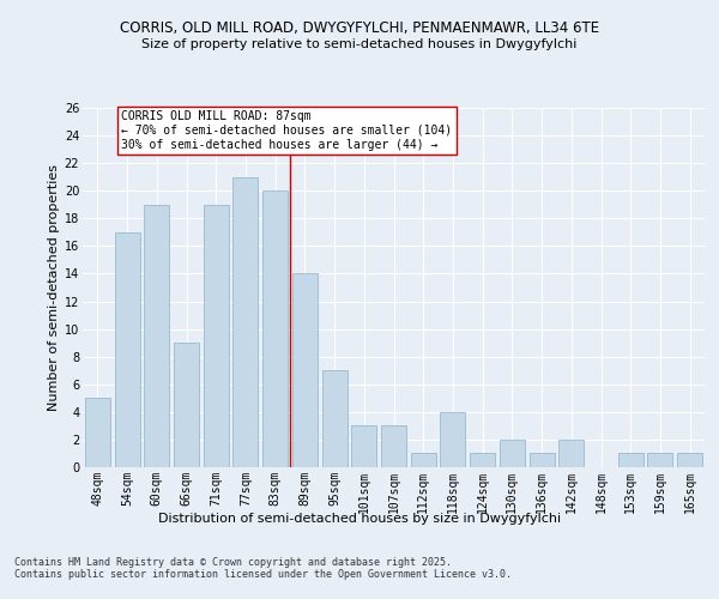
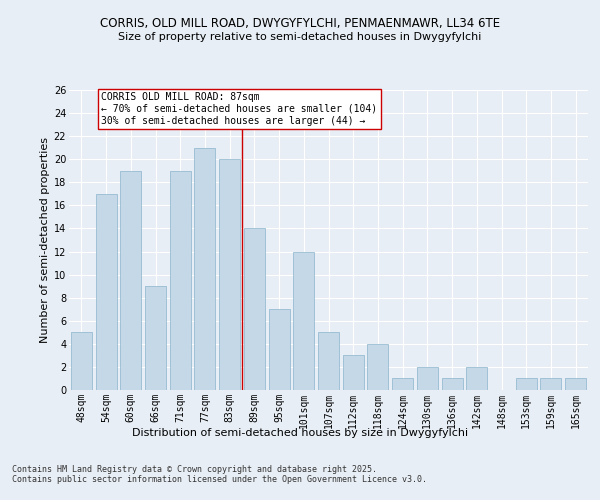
101sqm: 3 -> 12
107sqm: 3 -> 5
112sqm: 1 -> 3
